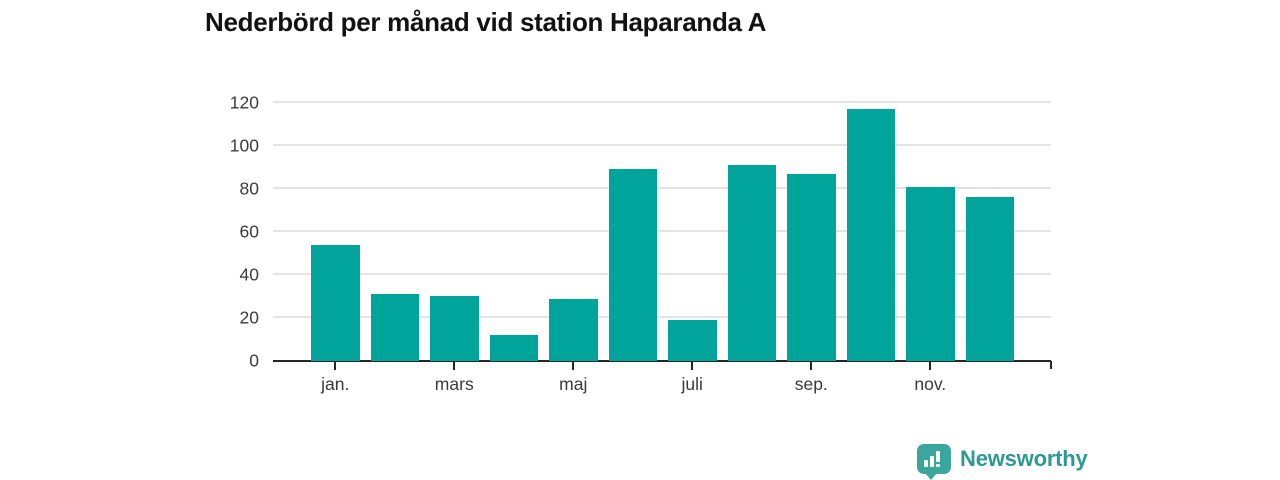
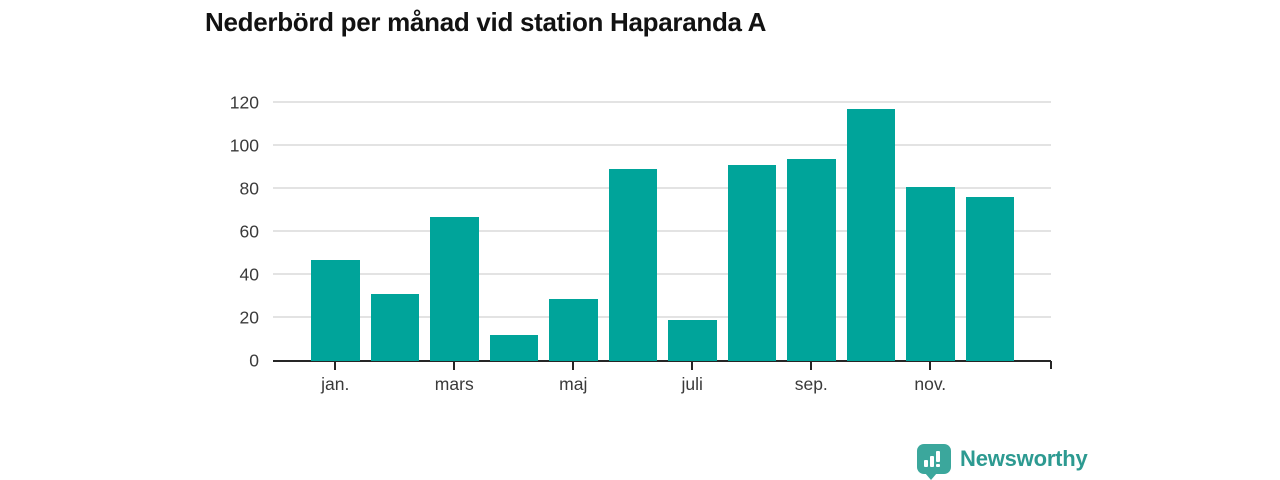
jan.: 54 -> 47
mars: 30 -> 67
sep.: 87 -> 94
